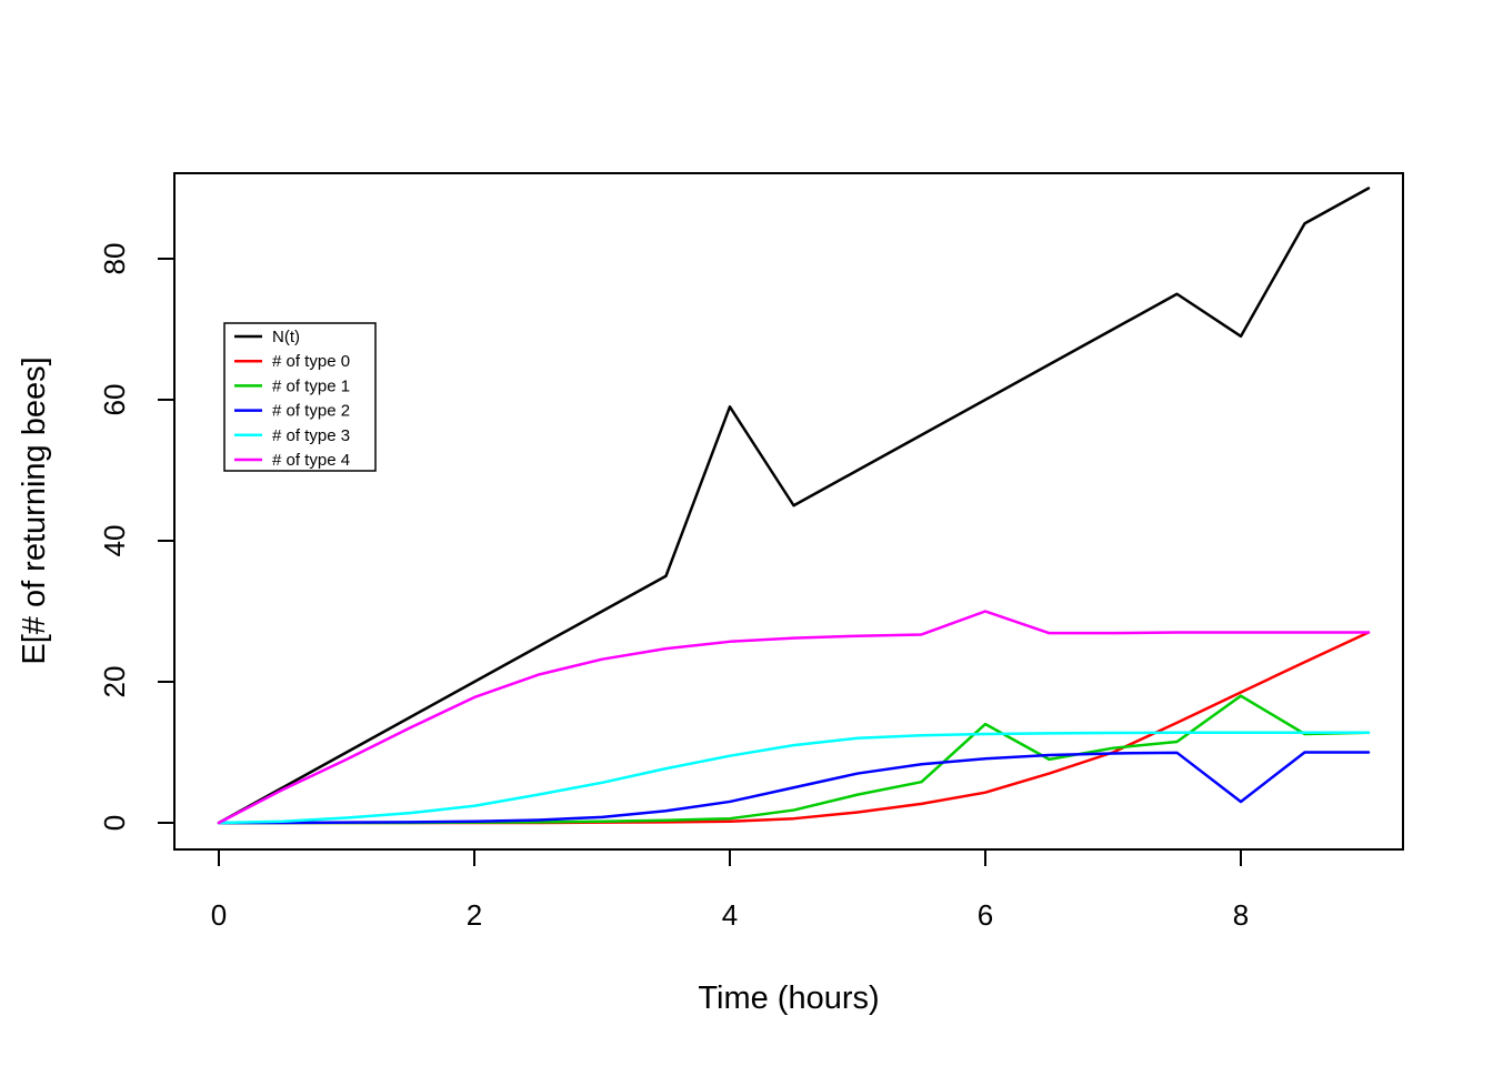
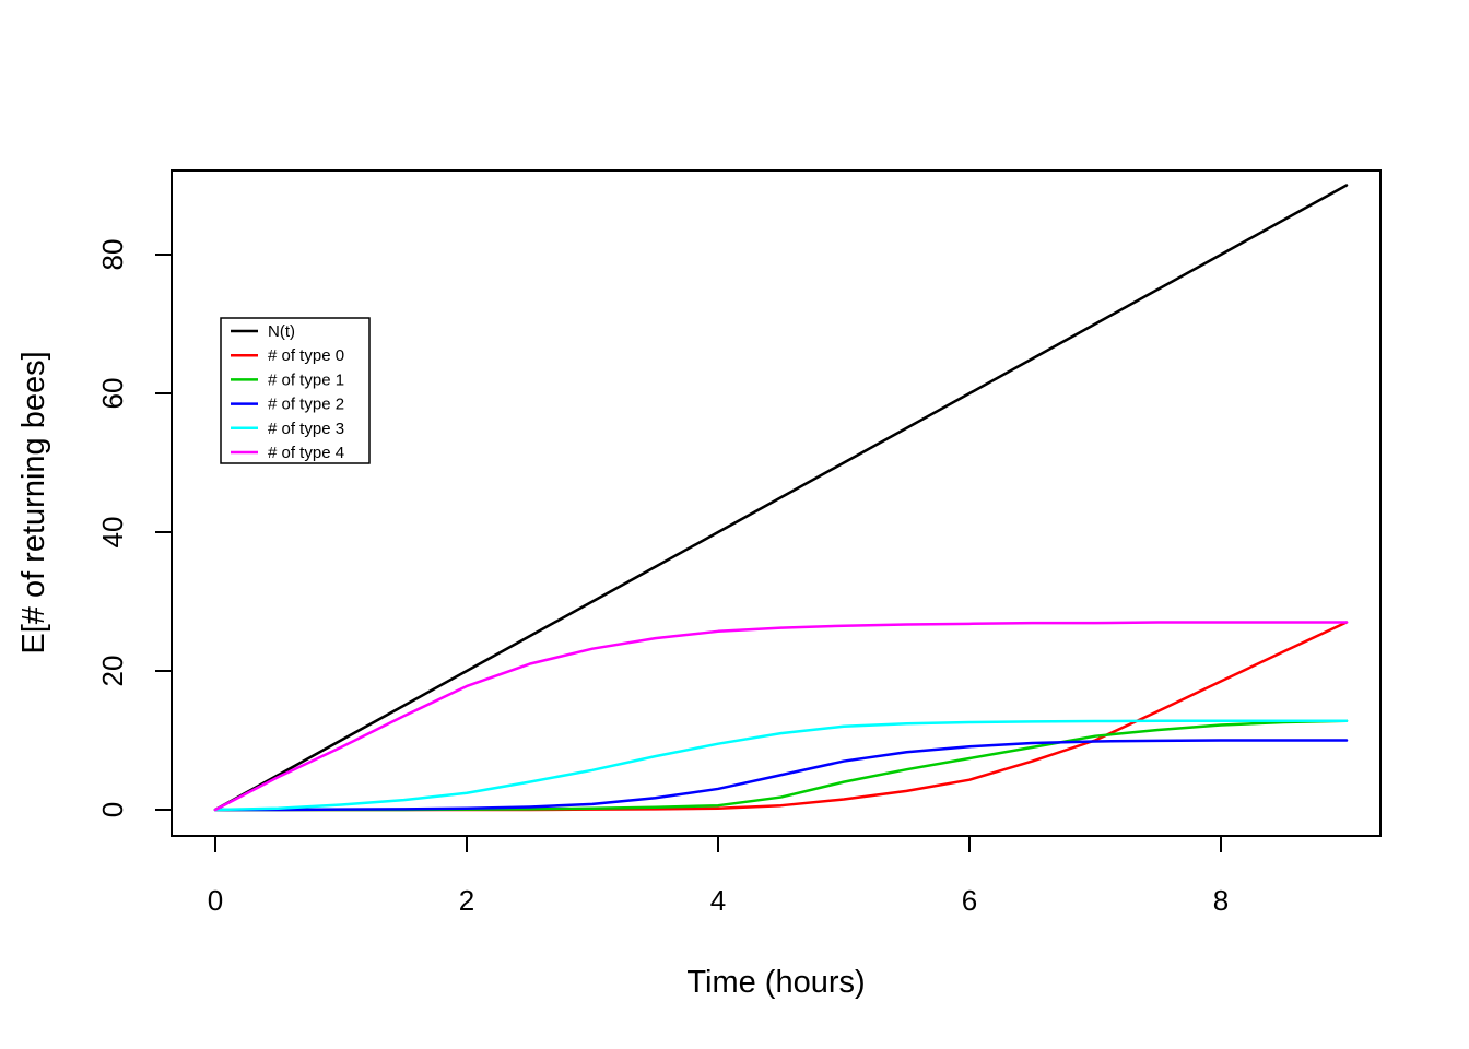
N(t)/4: 59 -> 40
# of type 1/6: 14 -> 7
# of type 4/6: 30 -> 27
N(t)/8: 69 -> 80
# of type 1/8: 18 -> 12
# of type 2/8: 3 -> 10
